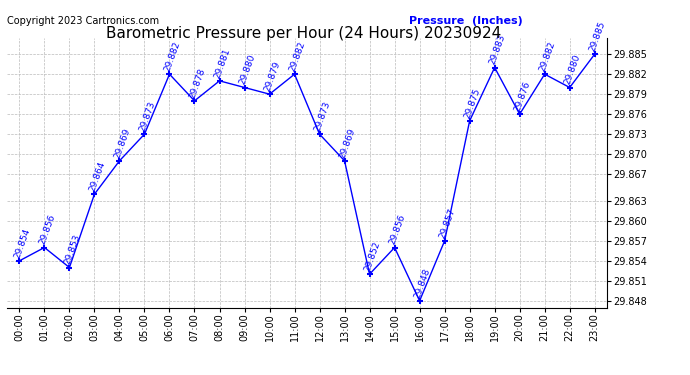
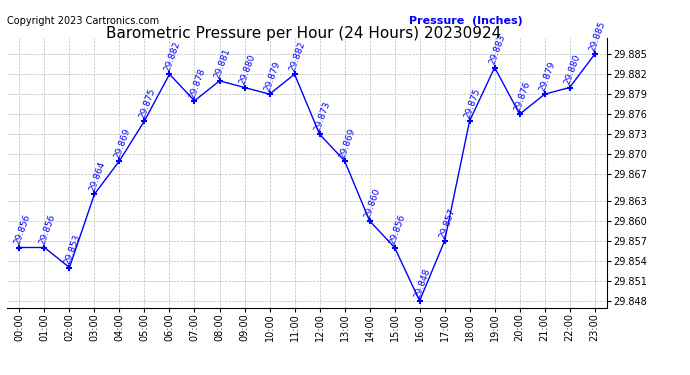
00:00: 29.854 -> 29.856
05:00: 29.873 -> 29.875
14:00: 29.852 -> 29.860
21:00: 29.882 -> 29.879
